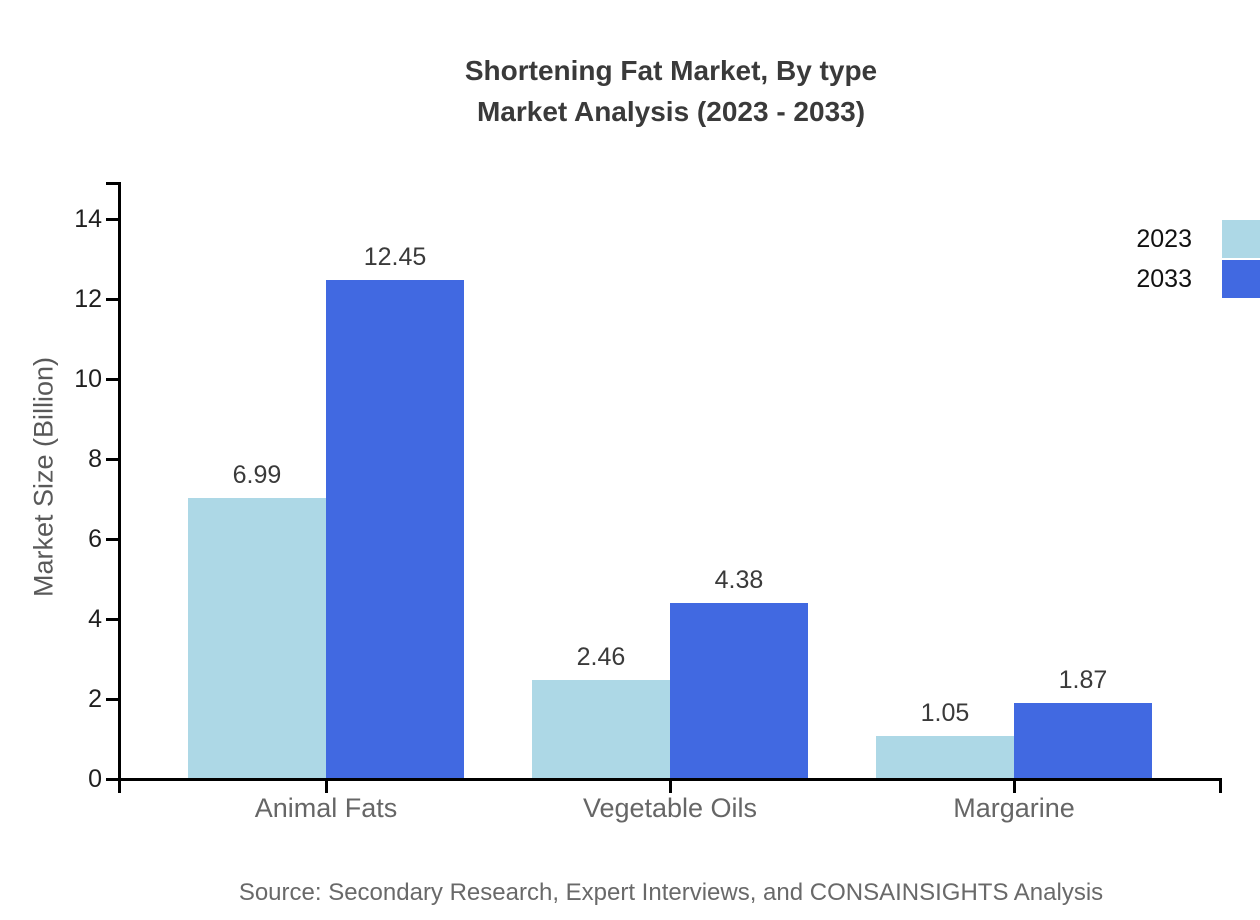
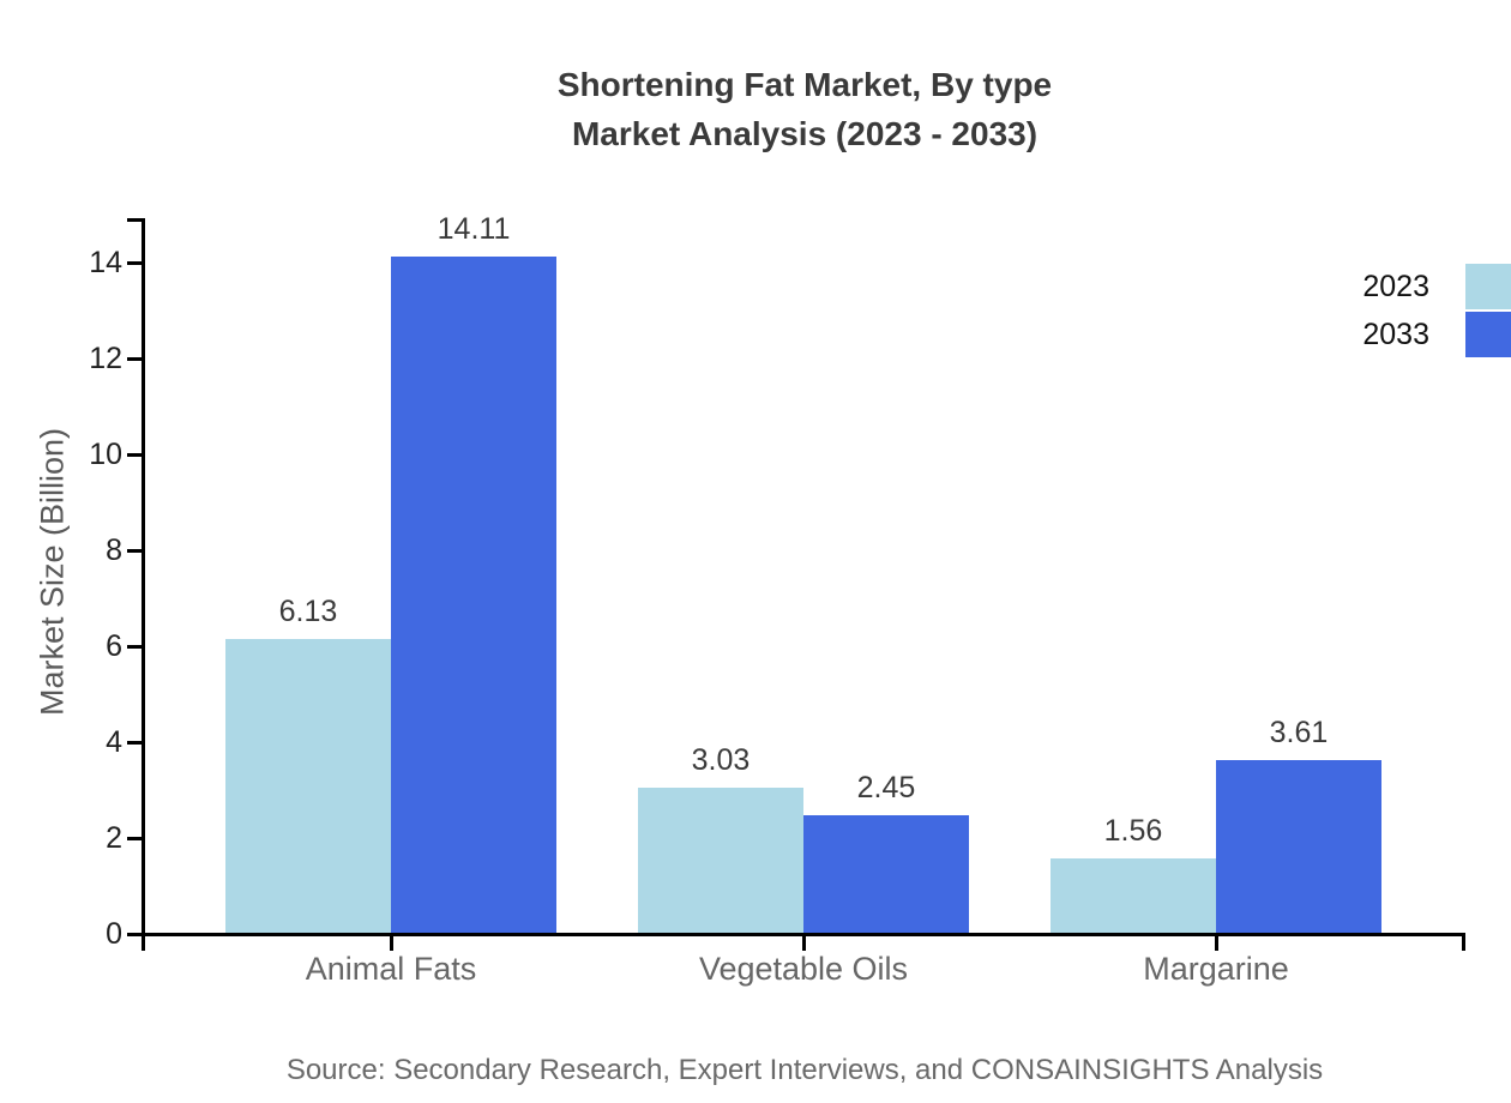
2023/Animal Fats: 6.99 -> 6.13
2033/Animal Fats: 12.45 -> 14.11
2023/Vegetable Oils: 2.46 -> 3.03
2033/Vegetable Oils: 4.38 -> 2.45
2023/Margarine: 1.05 -> 1.56
2033/Margarine: 1.87 -> 3.61
